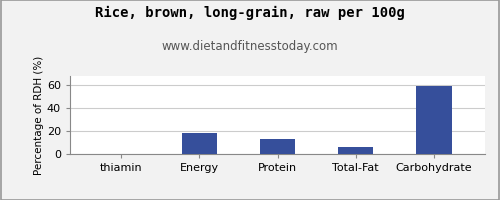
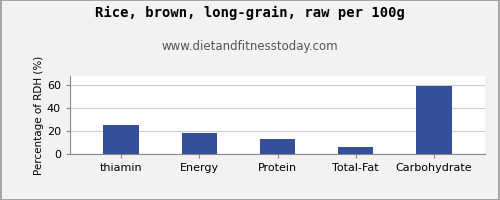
thiamin: 0 -> 25
